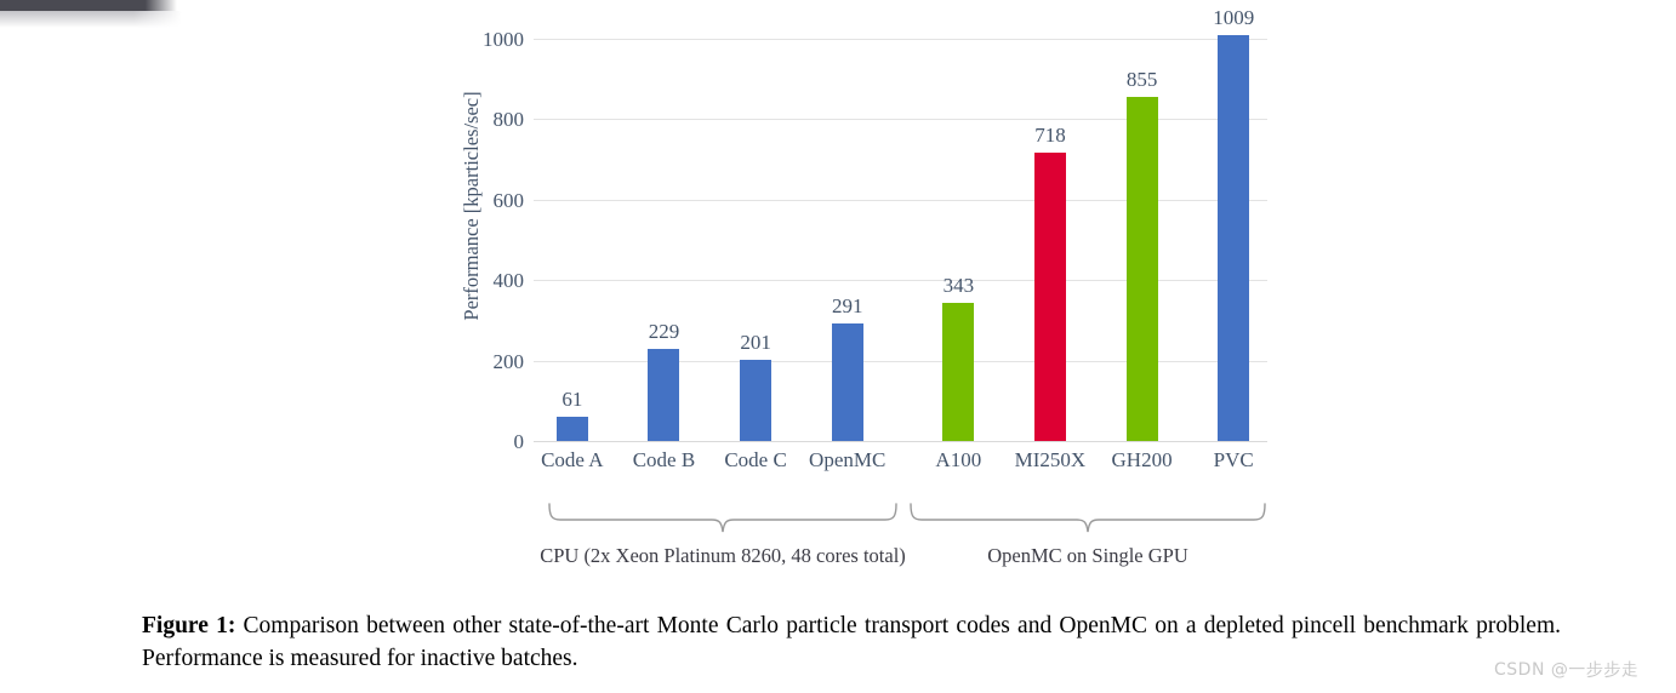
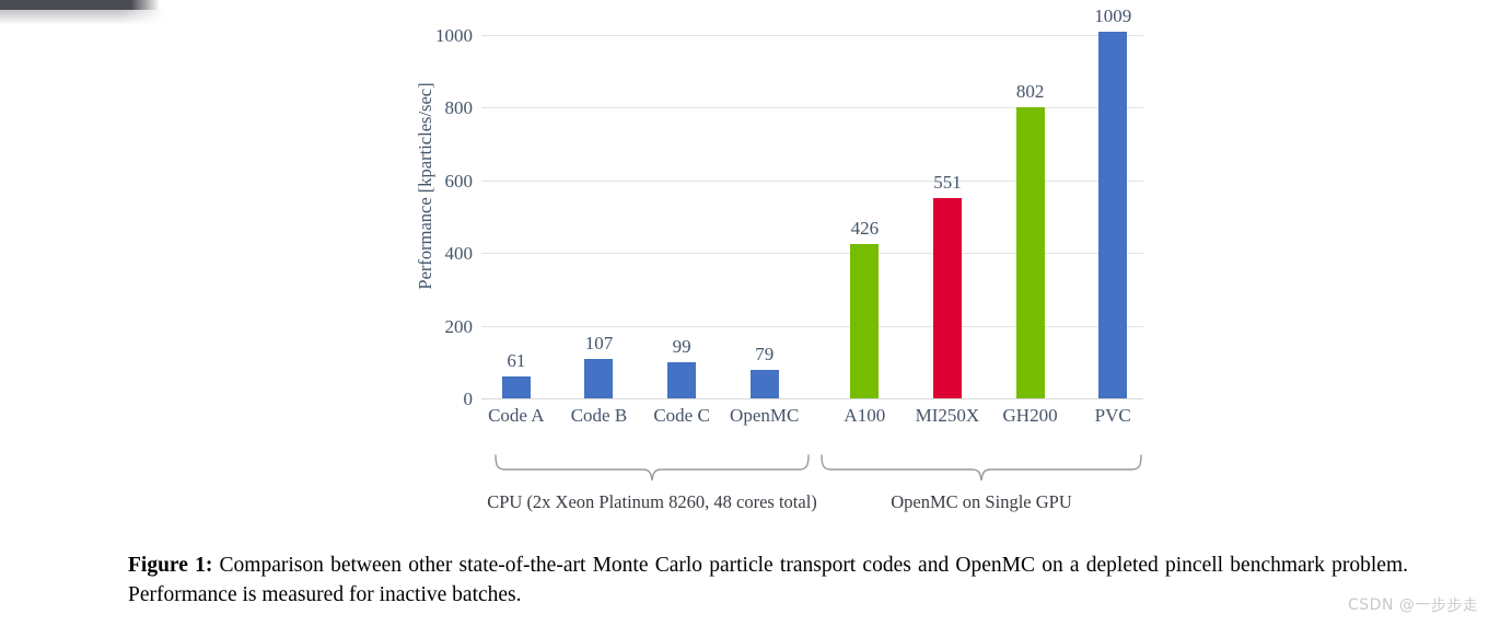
Code B: 229 -> 107
Code C: 201 -> 99
OpenMC: 291 -> 79
A100: 343 -> 426
MI250X: 718 -> 551
GH200: 855 -> 802
